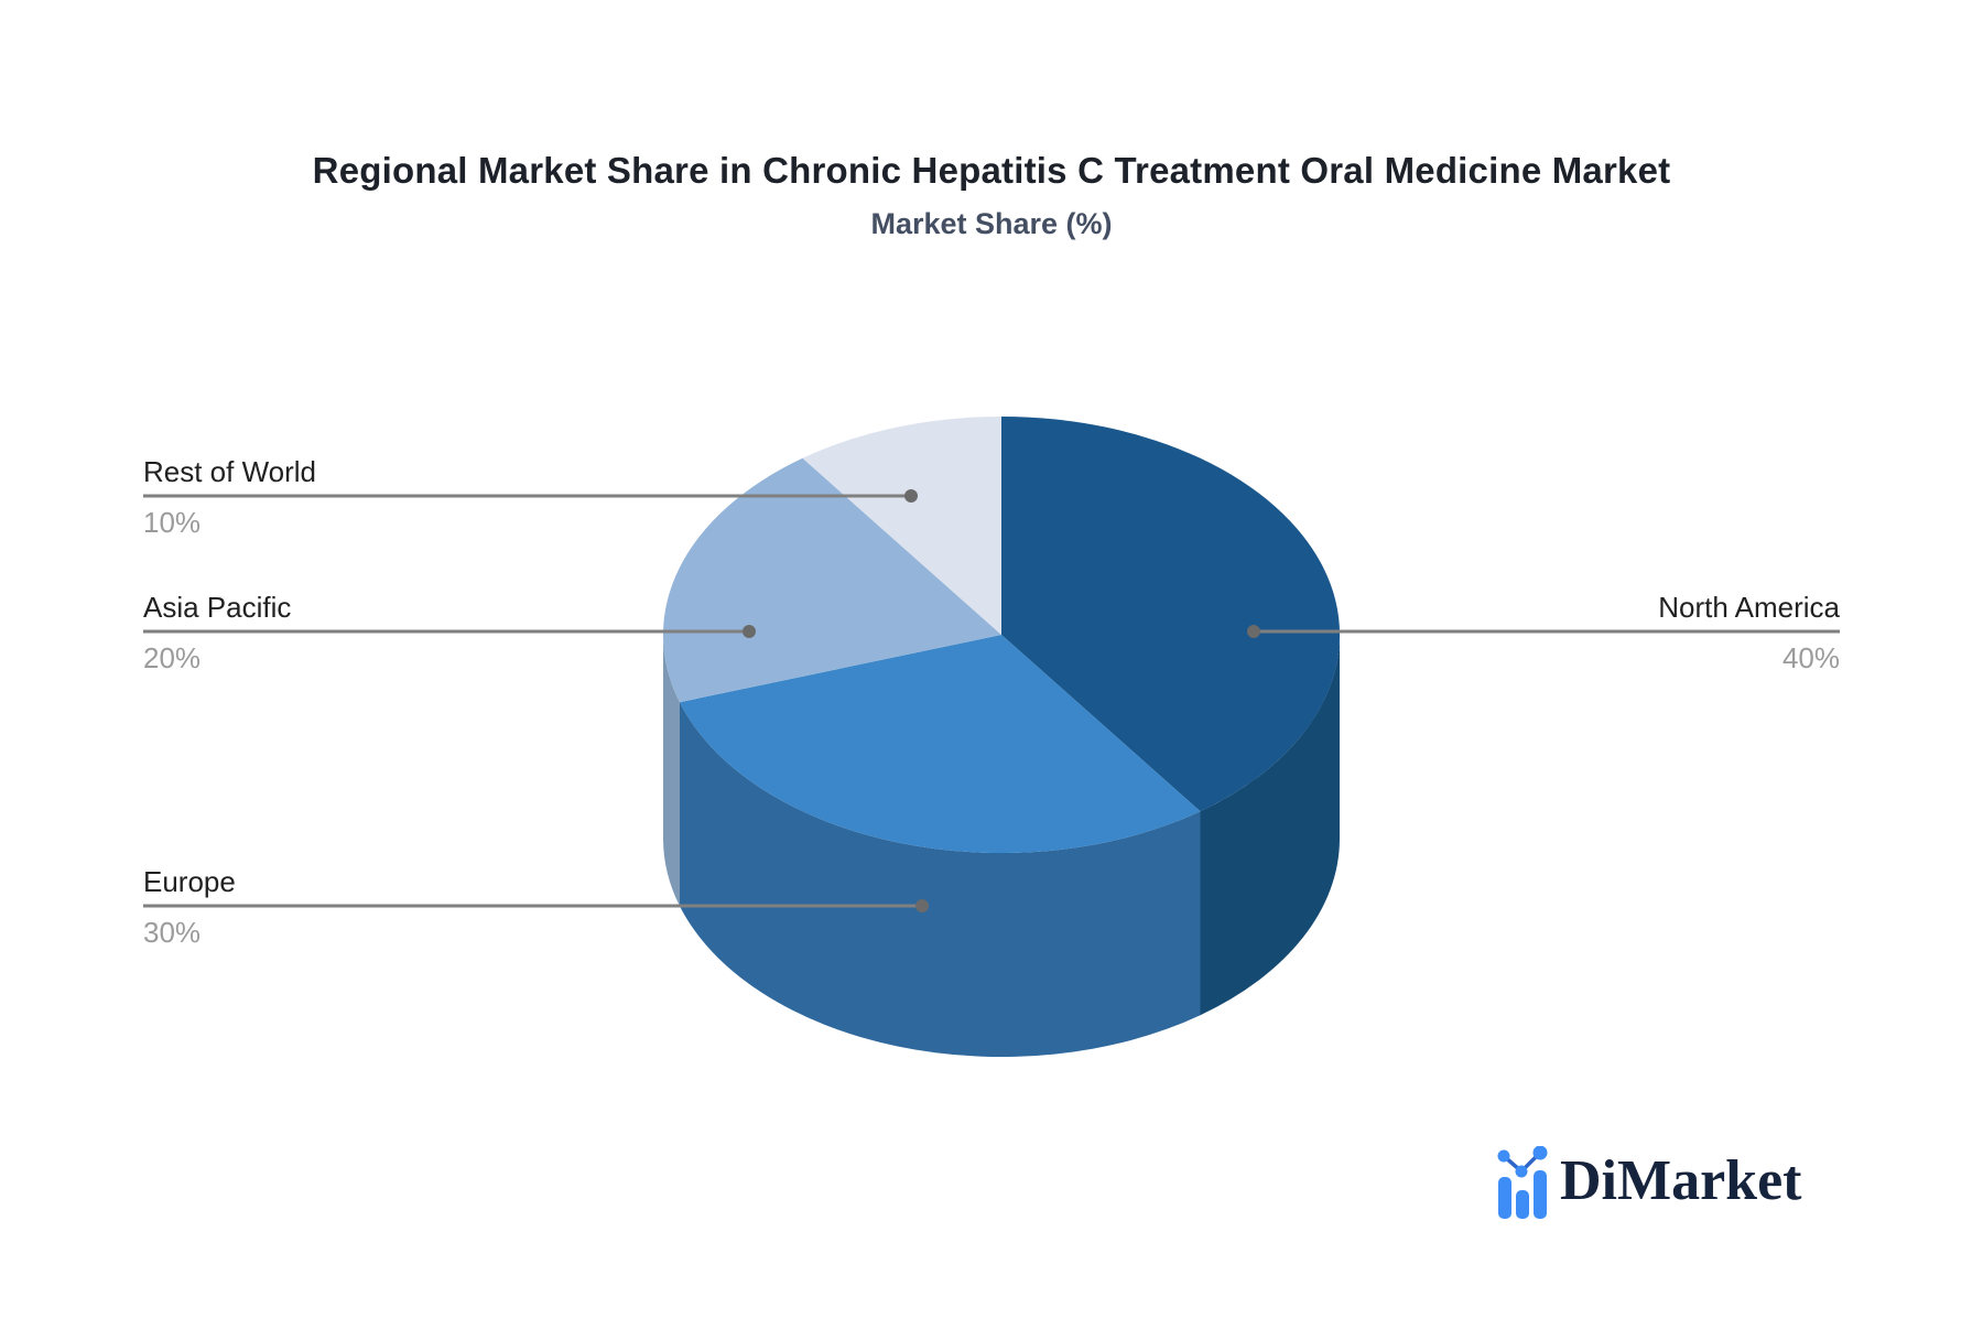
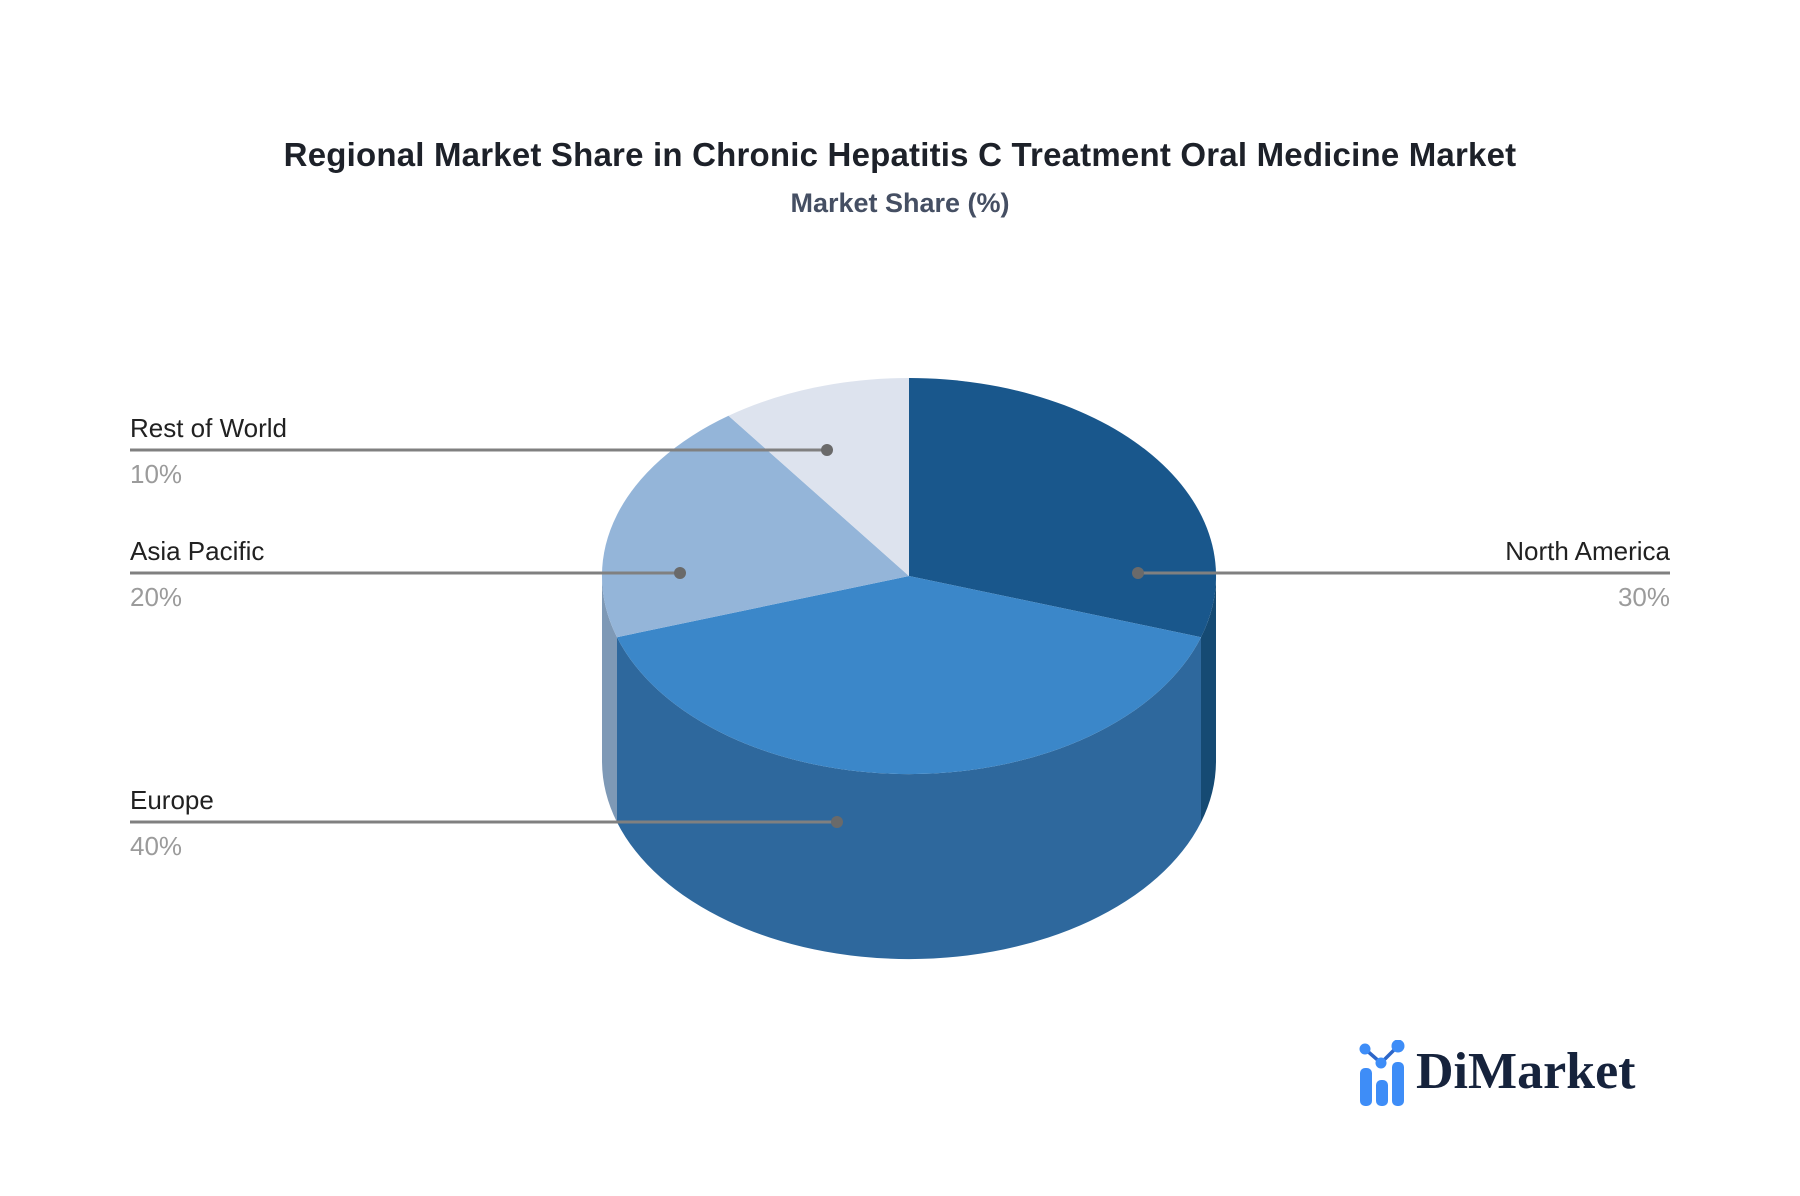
North America: 40% -> 30%
Europe: 30% -> 40%
